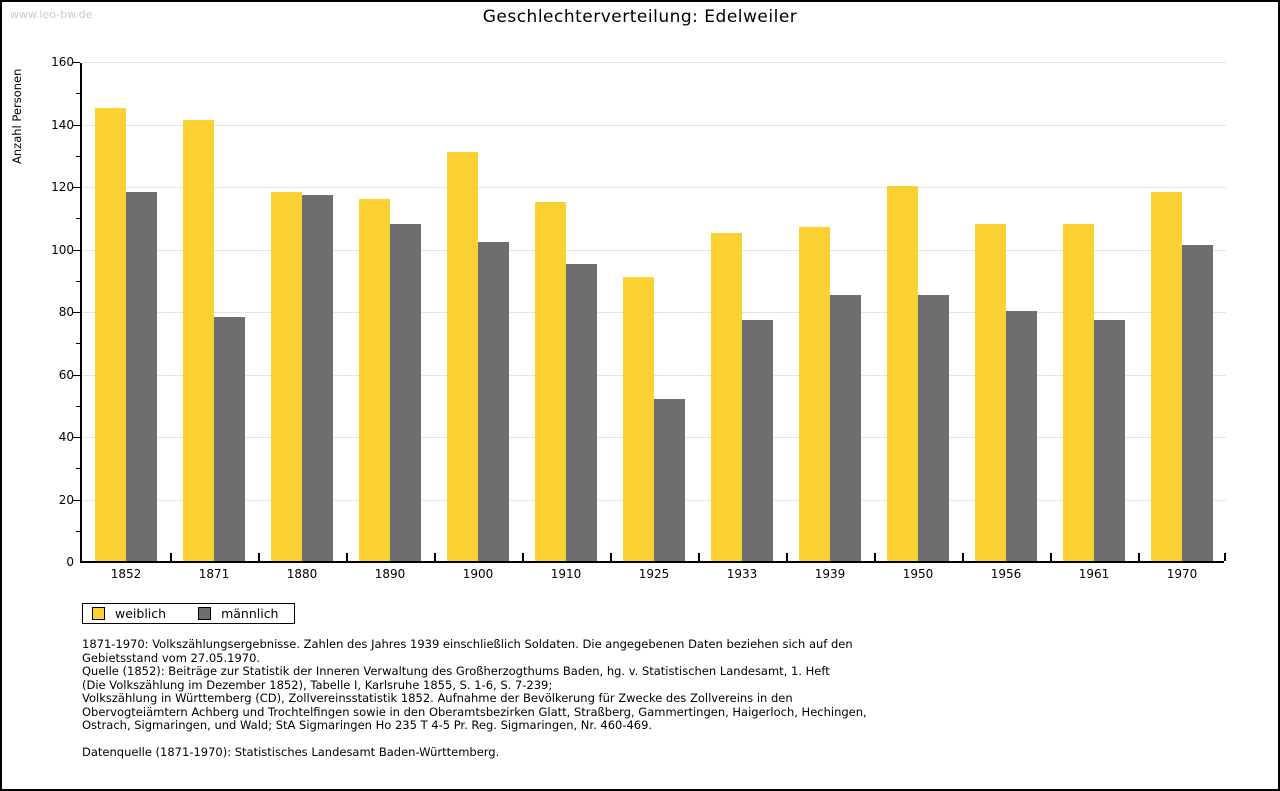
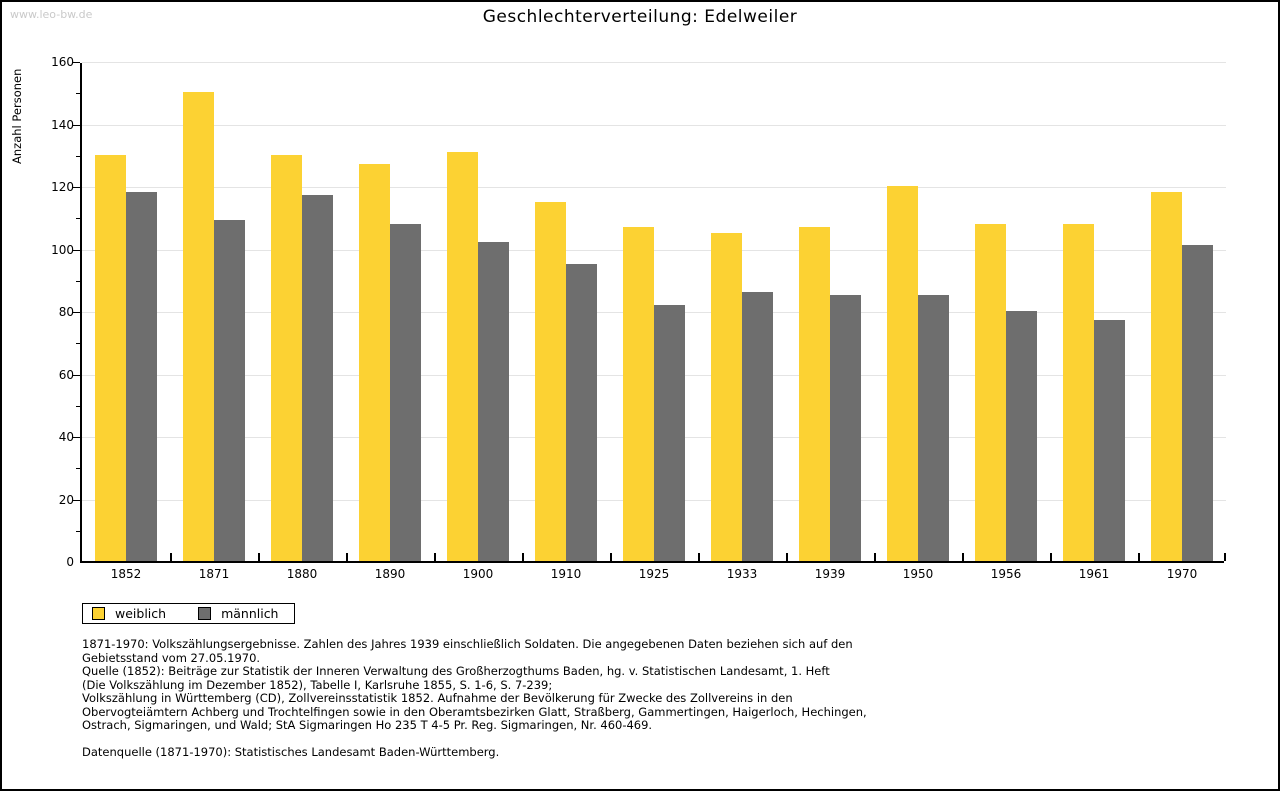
weiblich/1852: 145 -> 130
weiblich/1871: 141 -> 150
männlich/1871: 78 -> 109
weiblich/1880: 118 -> 130
weiblich/1890: 116 -> 127
weiblich/1925: 91 -> 107
männlich/1925: 52 -> 82
männlich/1933: 77 -> 86
